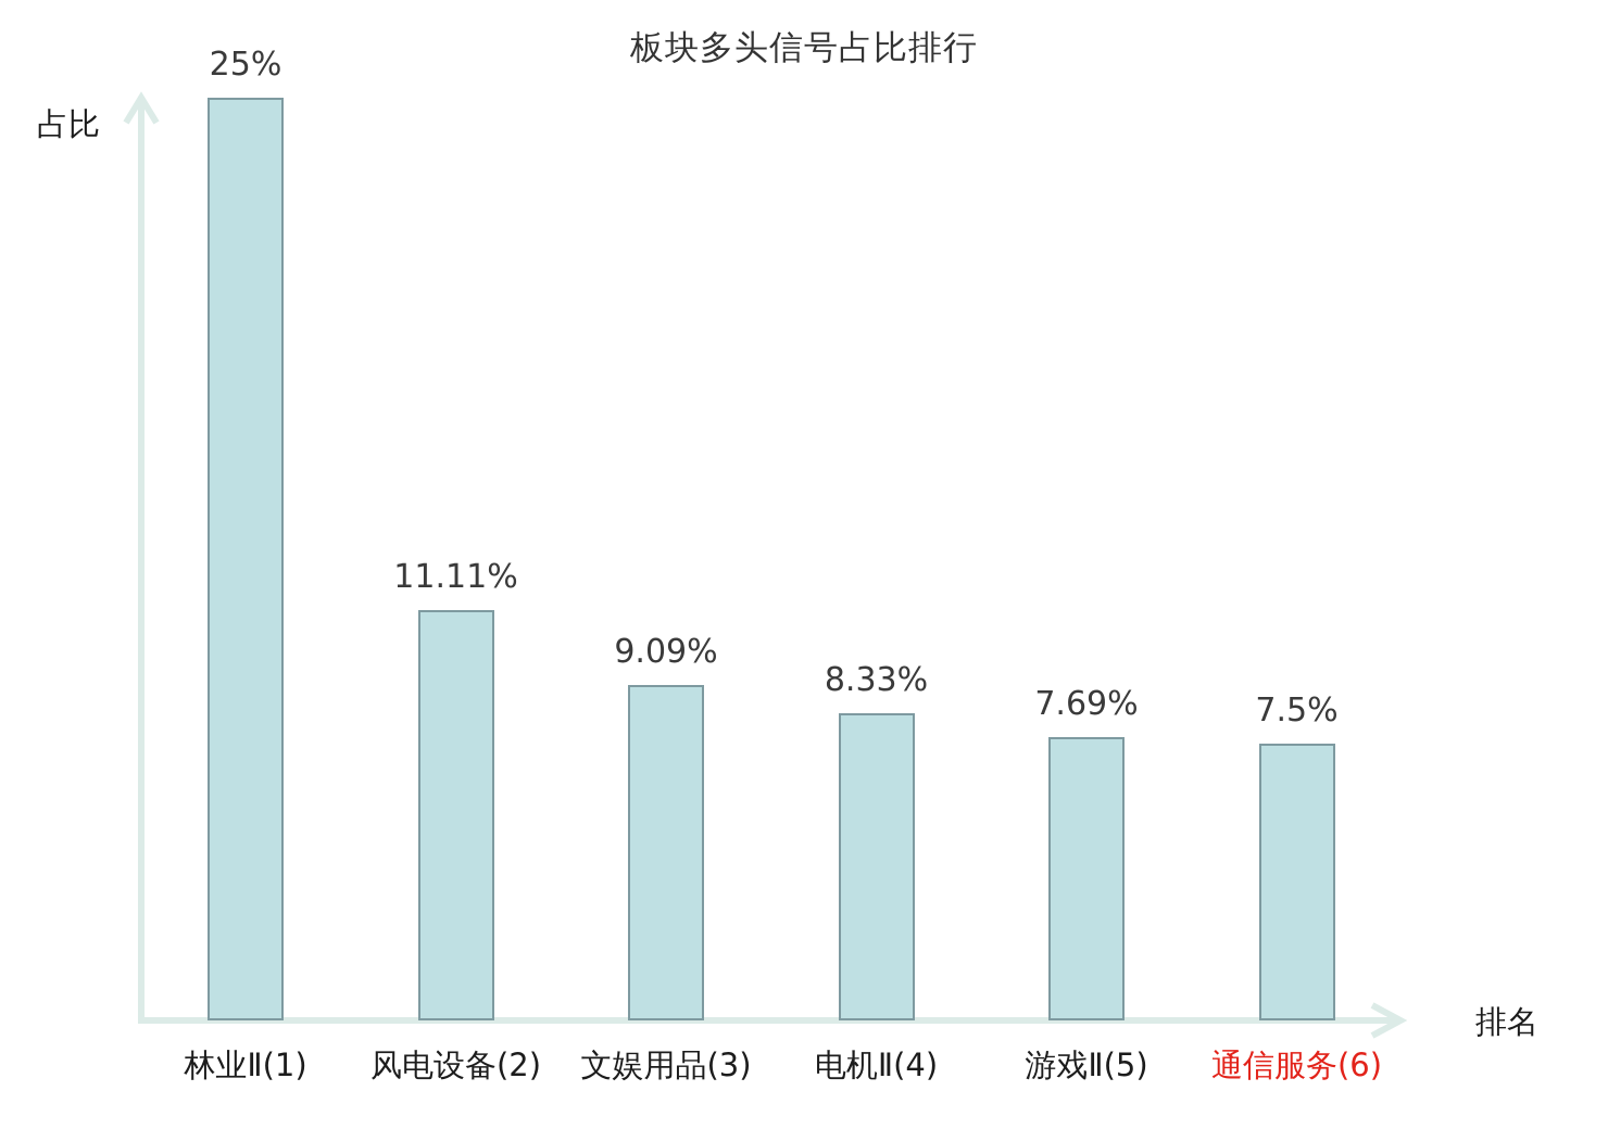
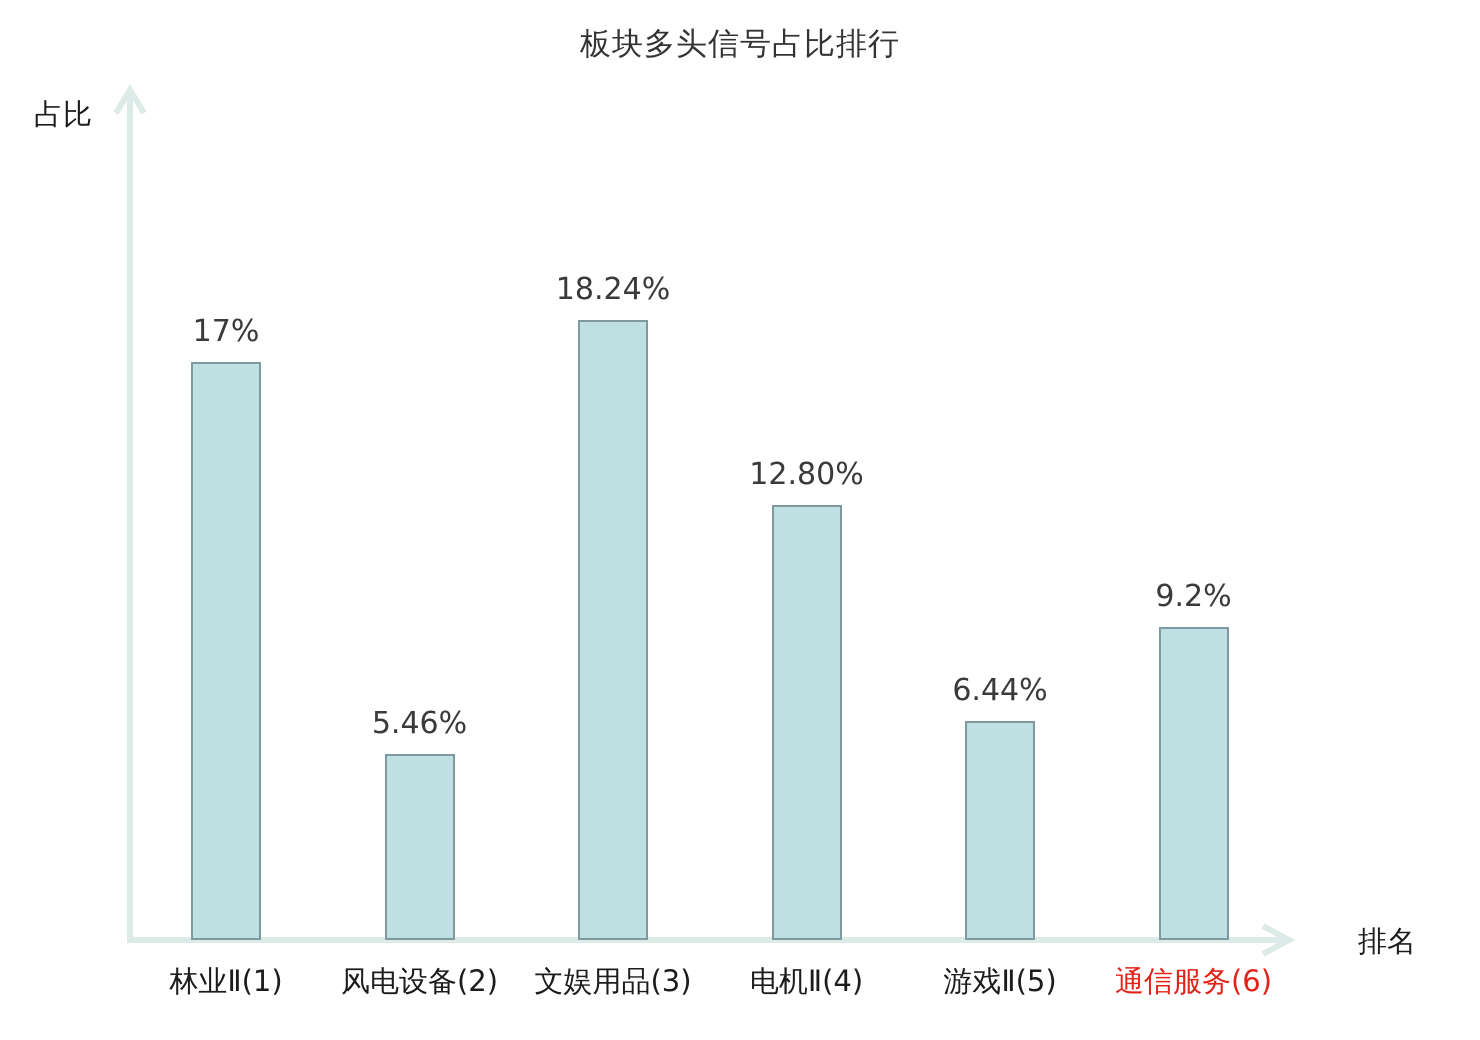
林业Ⅱ(1): 25% -> 17%
风电设备(2): 11.11% -> 5.46%
文娱用品(3): 9.09% -> 18.24%
电机Ⅱ(4): 8.33% -> 12.80%
游戏Ⅱ(5): 7.69% -> 6.44%
通信服务(6): 7.5% -> 9.2%
